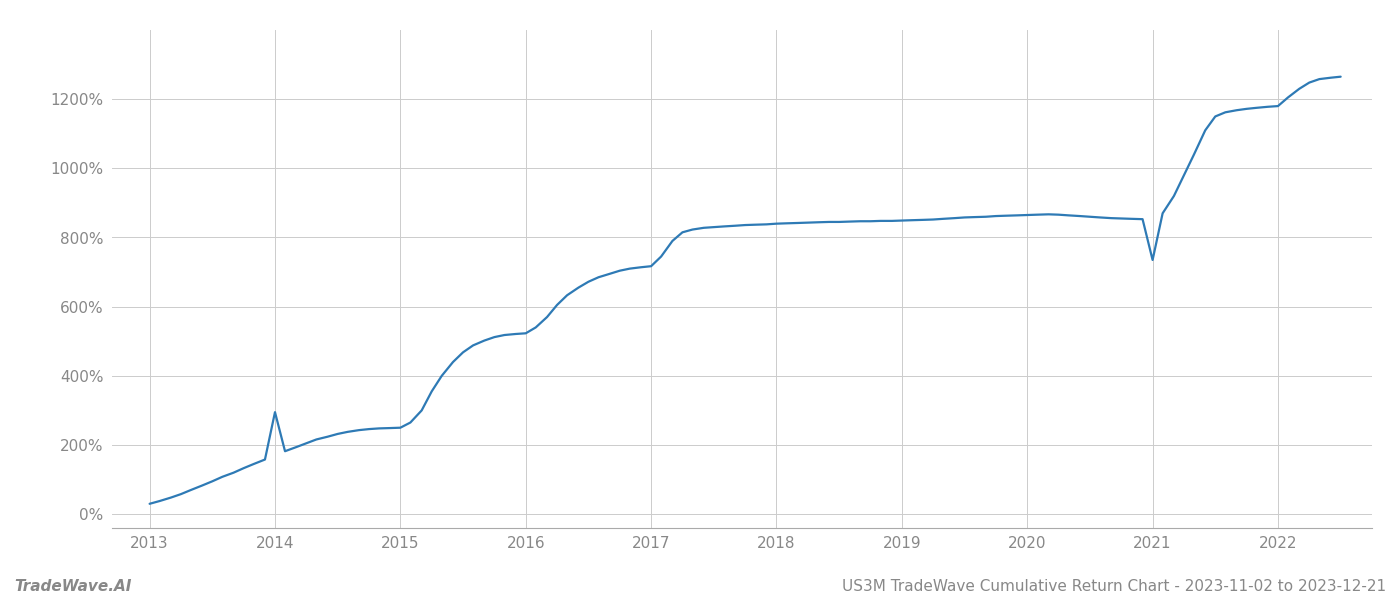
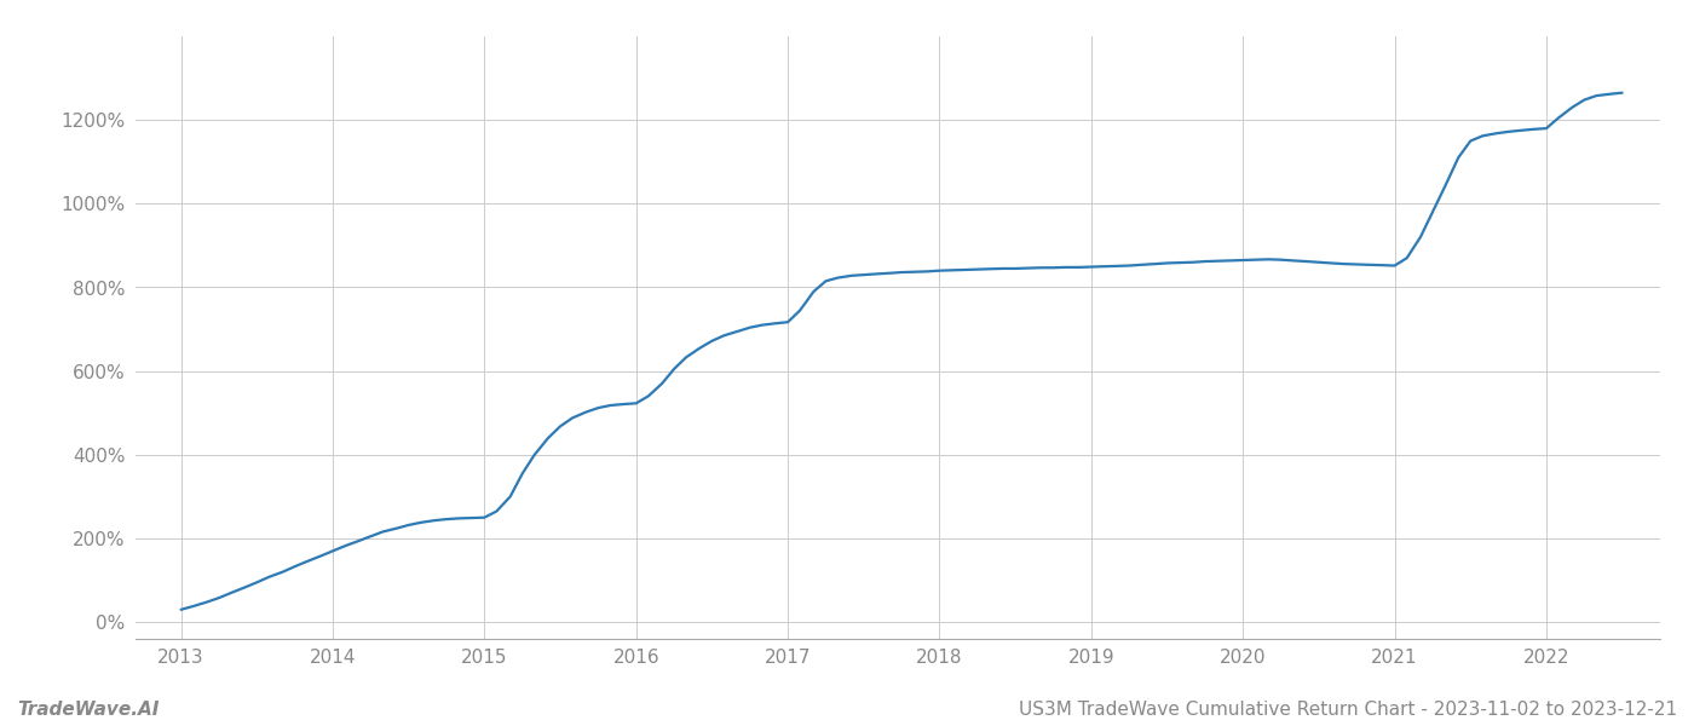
2014: 295% -> 170%
2021: 735% -> 852%
